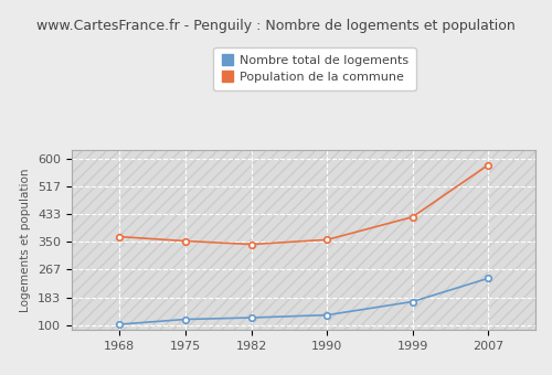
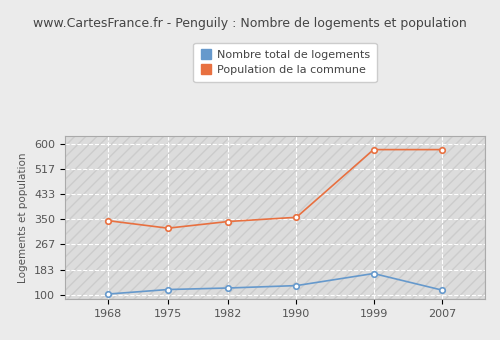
Population de la commune/1968: 365 -> 345
Population de la commune/1975: 352 -> 320
Population de la commune/1999: 424 -> 580
Nombre total de logements/2007: 240 -> 115
